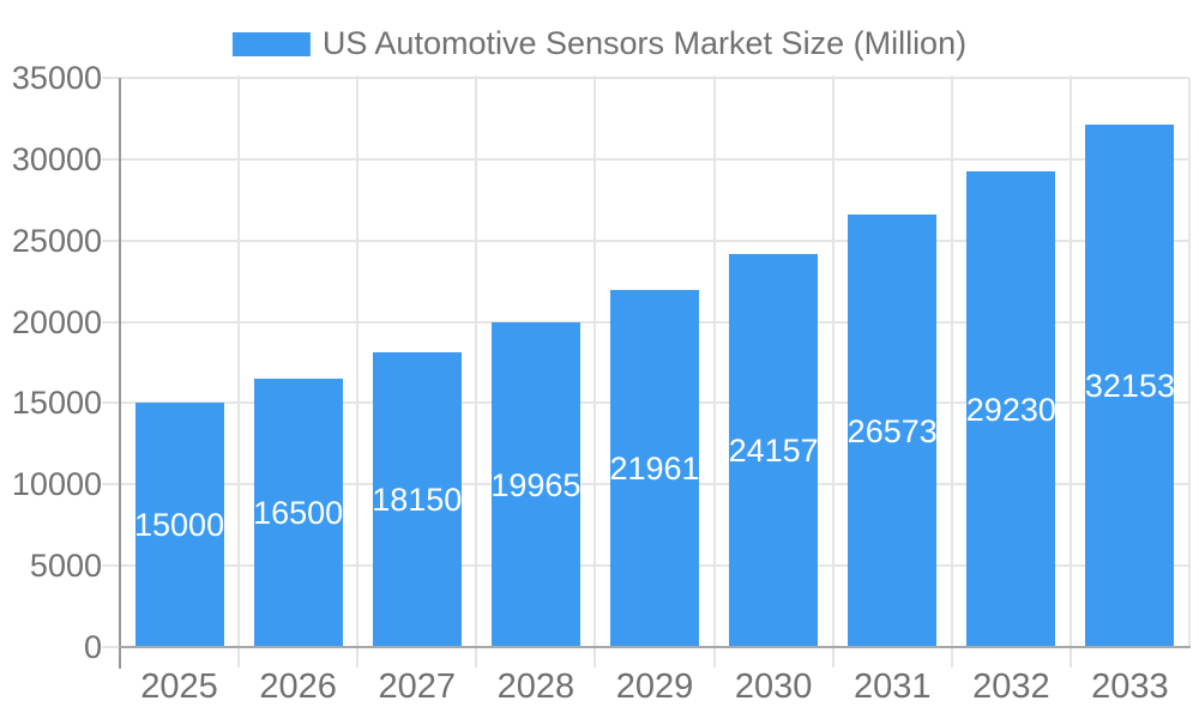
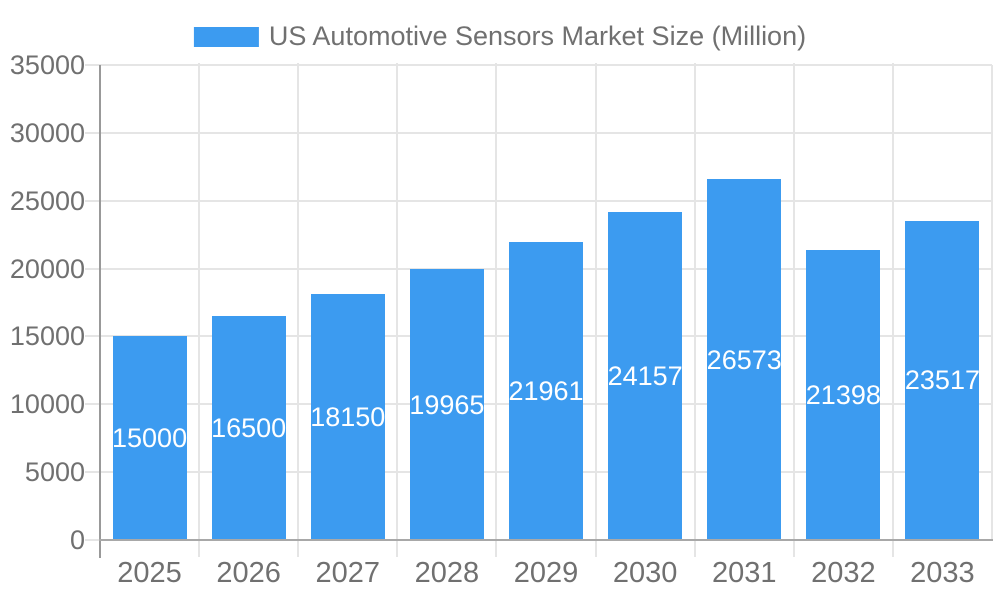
2032: 29230 -> 21398
2033: 32153 -> 23517
